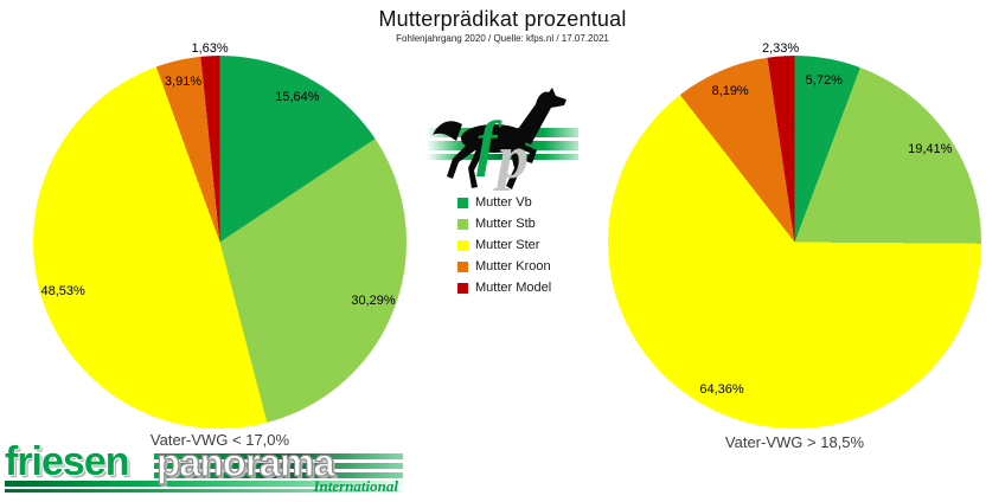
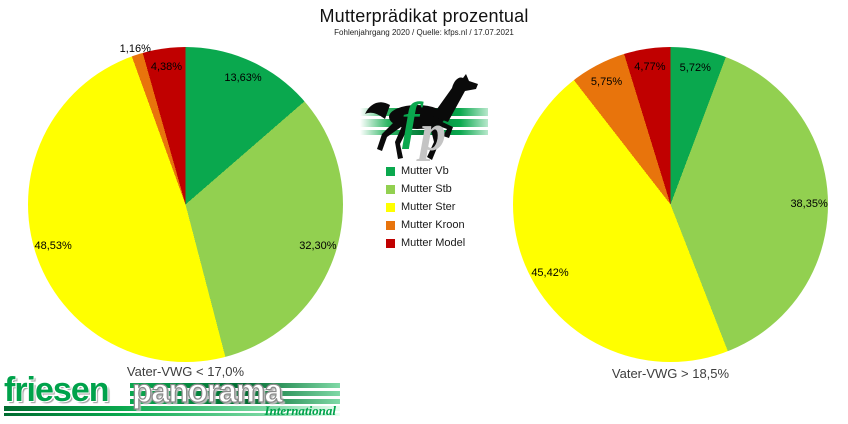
Vater-VWG < 17,0%/Mutter Vb: 15,64% -> 13,63%
Vater-VWG < 17,0%/Mutter Stb: 30,29% -> 32,30%
Vater-VWG < 17,0%/Mutter Kroon: 3,91% -> 1,16%
Vater-VWG < 17,0%/Mutter Model: 1,63% -> 4,38%
Vater-VWG > 18,5%/Mutter Stb: 19,41% -> 38,35%
Vater-VWG > 18,5%/Mutter Ster: 64,36% -> 45,42%
Vater-VWG > 18,5%/Mutter Kroon: 8,19% -> 5,75%
Vater-VWG > 18,5%/Mutter Model: 2,33% -> 4,77%
